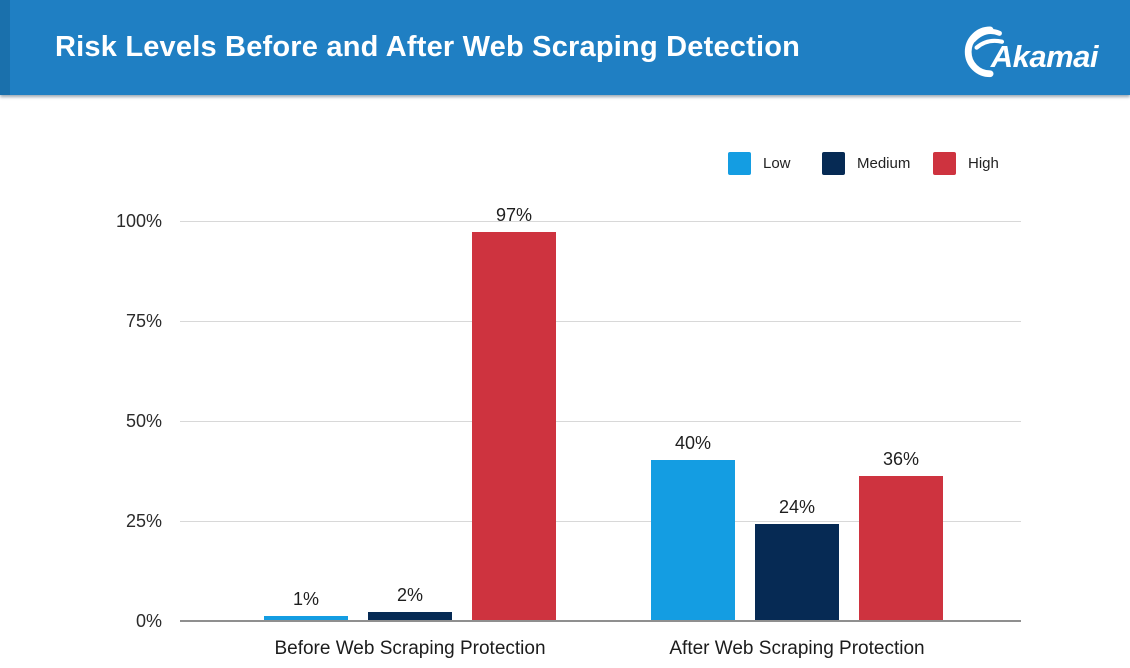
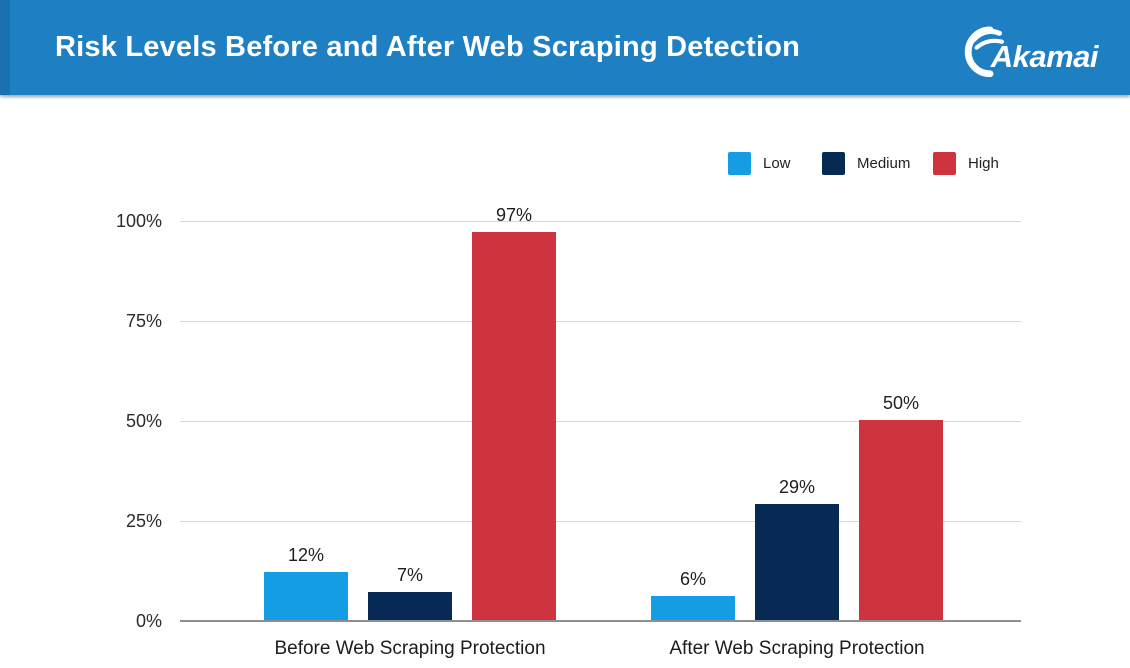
Low/Before Web Scraping Protection: 1% -> 12%
Medium/Before Web Scraping Protection: 2% -> 7%
Low/After Web Scraping Protection: 40% -> 6%
Medium/After Web Scraping Protection: 24% -> 29%
High/After Web Scraping Protection: 36% -> 50%
